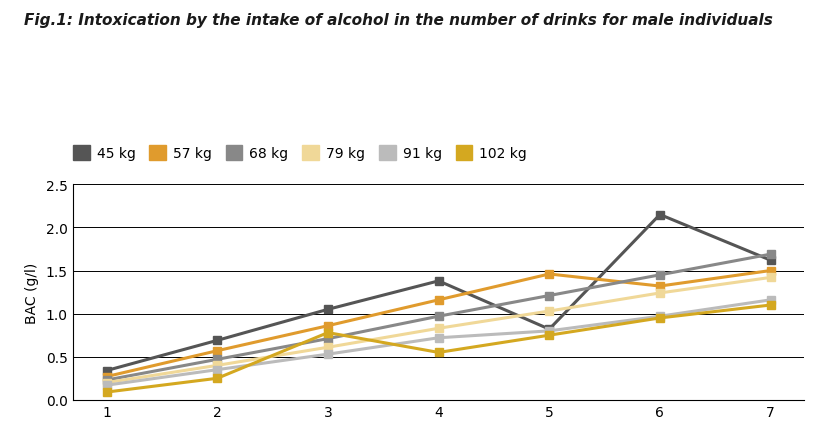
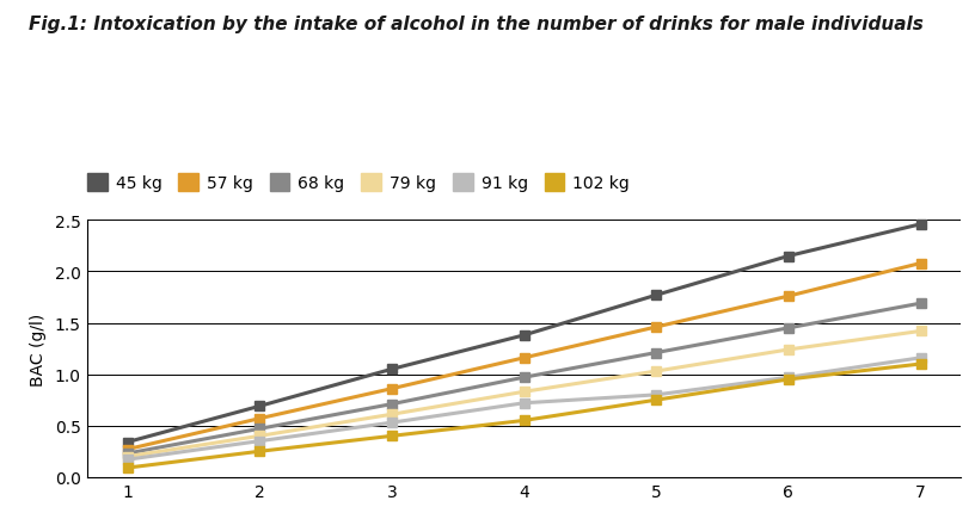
102 kg/3: 0.78 -> 0.40
45 kg/5: 0.82 -> 1.77
57 kg/6: 1.32 -> 1.76
45 kg/7: 1.62 -> 2.46
57 kg/7: 1.50 -> 2.08
